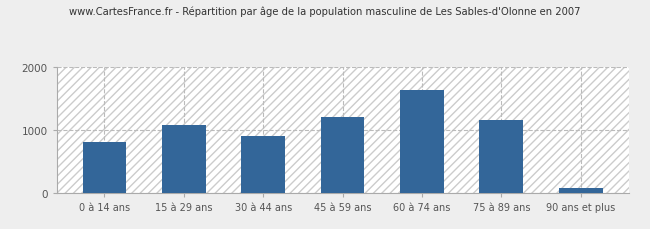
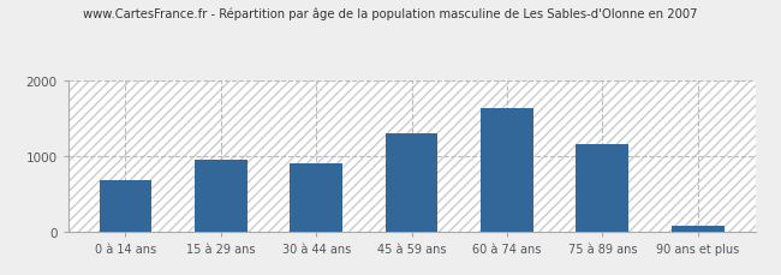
0 à 14 ans: 800 -> 680
15 à 29 ans: 1080 -> 940
45 à 59 ans: 1200 -> 1300
